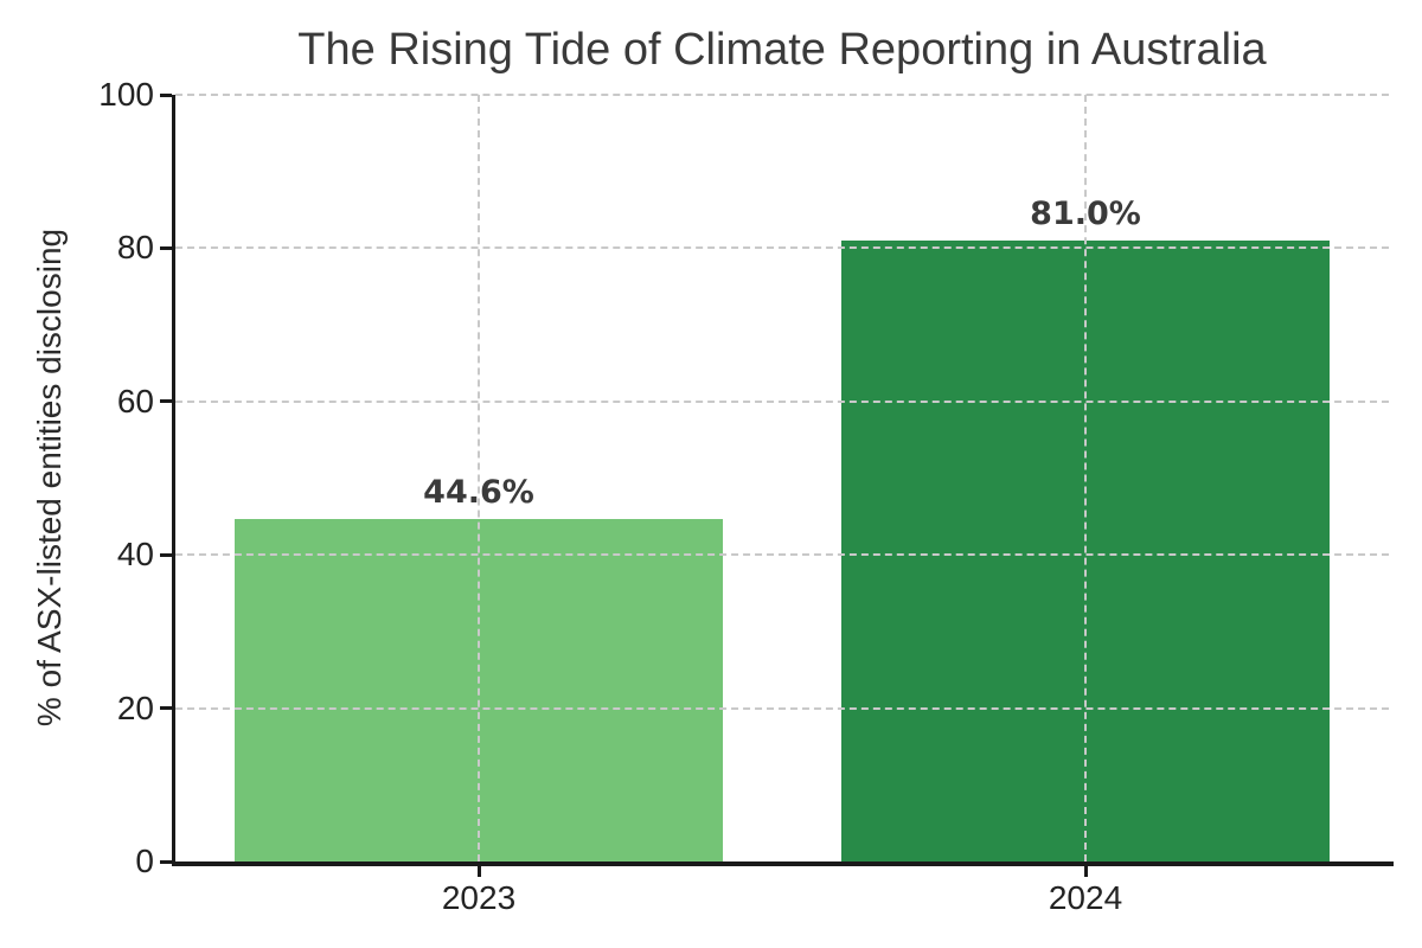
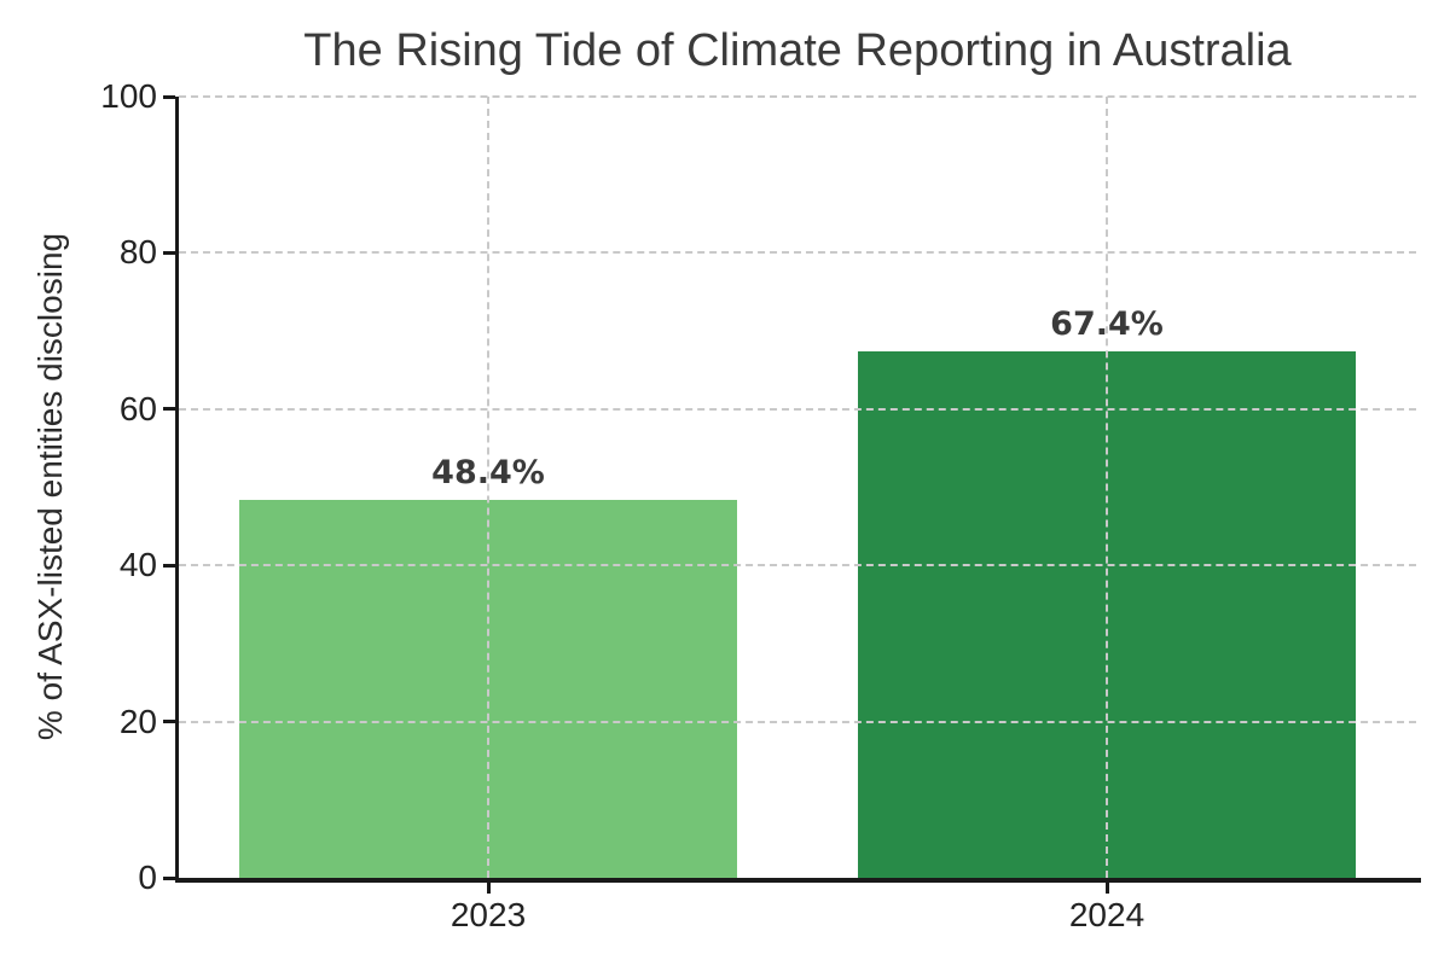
2023: 44.6% -> 48.4%
2024: 81.0% -> 67.4%
